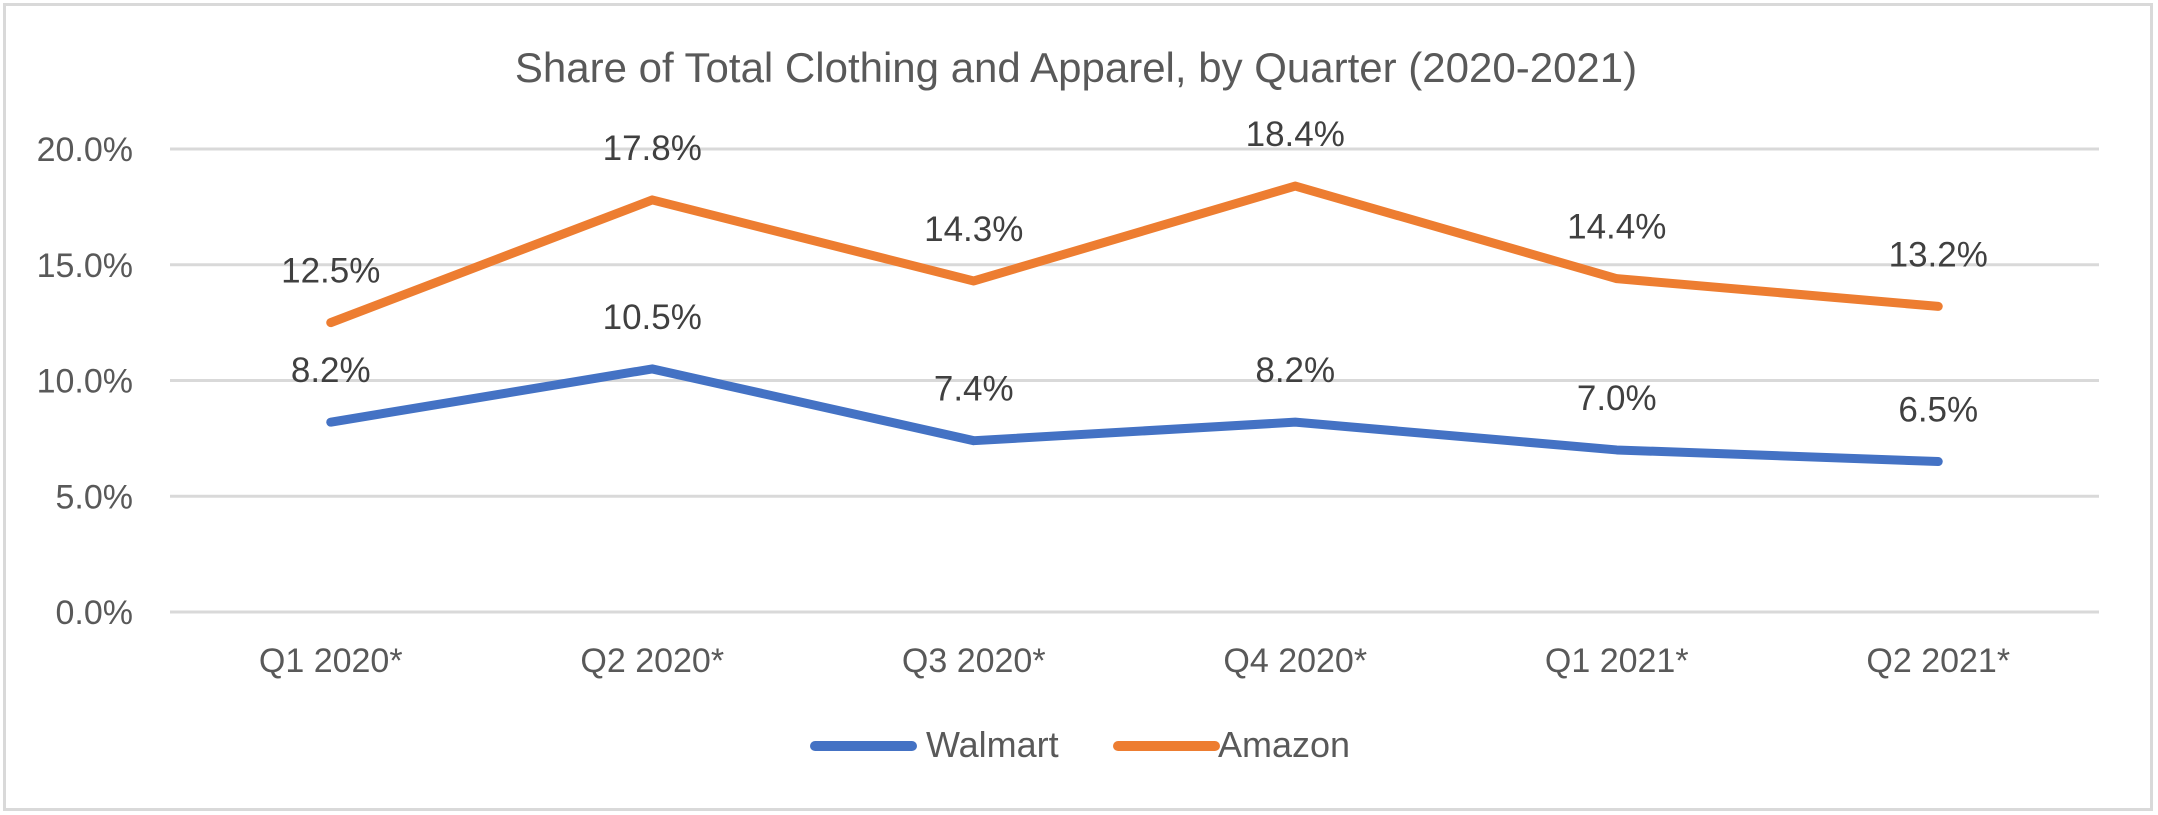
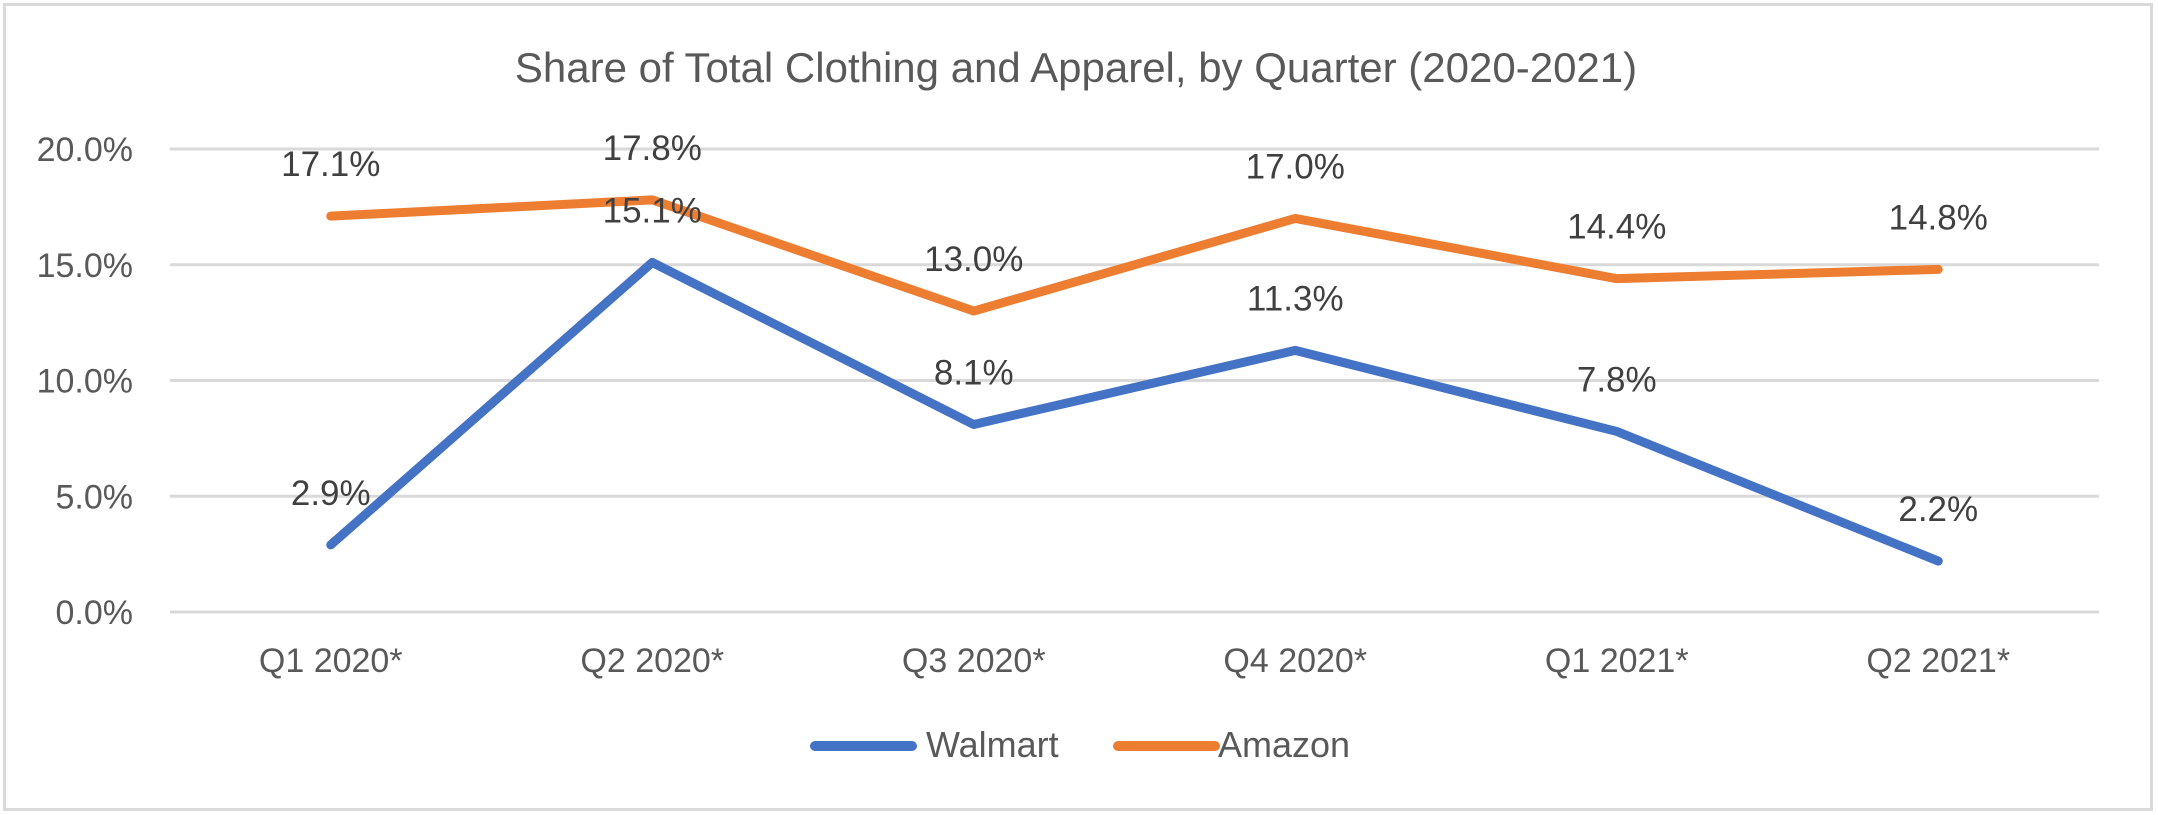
Walmart/Q1 2020*: 8.2% -> 2.9%
Amazon/Q1 2020*: 12.5% -> 17.1%
Walmart/Q2 2020*: 10.5% -> 15.1%
Walmart/Q3 2020*: 7.4% -> 8.1%
Amazon/Q3 2020*: 14.3% -> 13.0%
Walmart/Q4 2020*: 8.2% -> 11.3%
Amazon/Q4 2020*: 18.4% -> 17.0%
Walmart/Q1 2021*: 7.0% -> 7.8%
Walmart/Q2 2021*: 6.5% -> 2.2%
Amazon/Q2 2021*: 13.2% -> 14.8%
